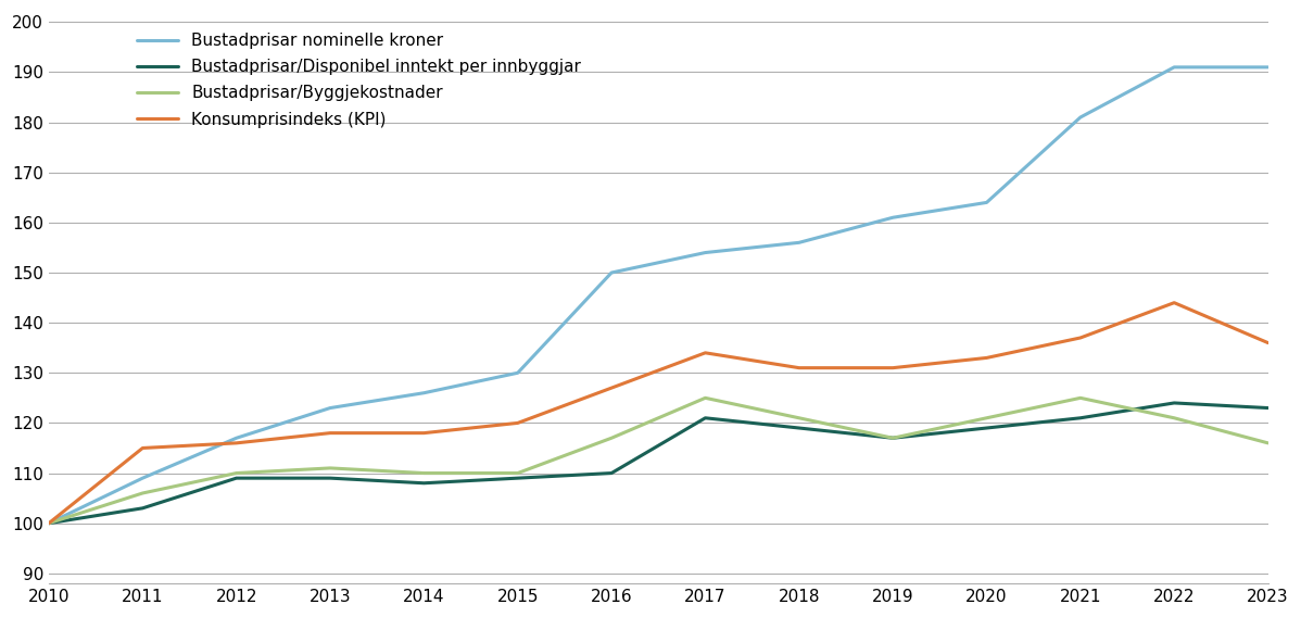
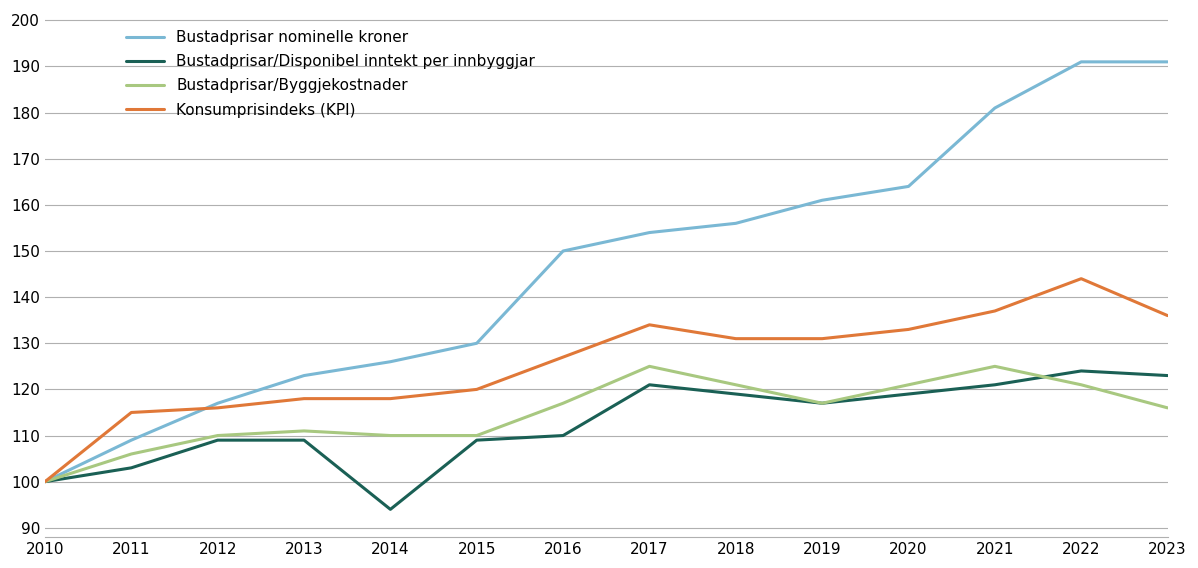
Bustadprisar/Disponibel inntekt per innbyggjar/2014: 108 -> 94
